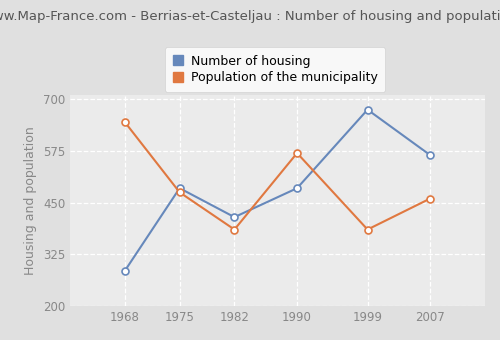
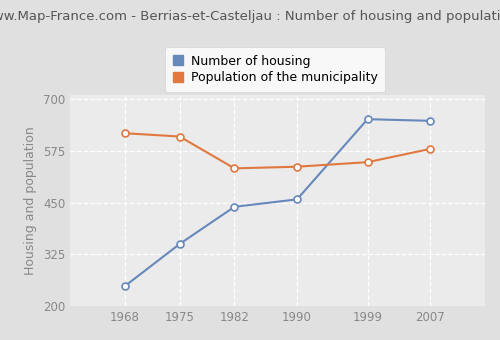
Number of housing/1968: 285 -> 248
Population of the municipality/1968: 645 -> 618
Number of housing/1975: 485 -> 350
Population of the municipality/1975: 475 -> 610
Number of housing/1982: 415 -> 440
Population of the municipality/1982: 385 -> 533
Number of housing/1990: 485 -> 458
Population of the municipality/1990: 570 -> 537
Number of housing/1999: 675 -> 652
Population of the municipality/1999: 385 -> 548
Number of housing/2007: 565 -> 648
Population of the municipality/2007: 460 -> 580
